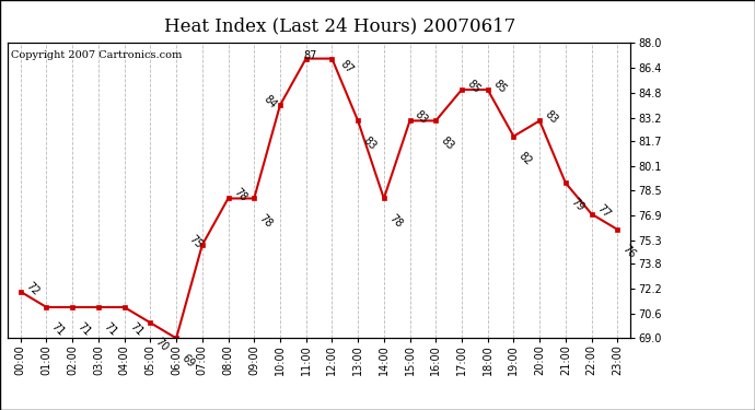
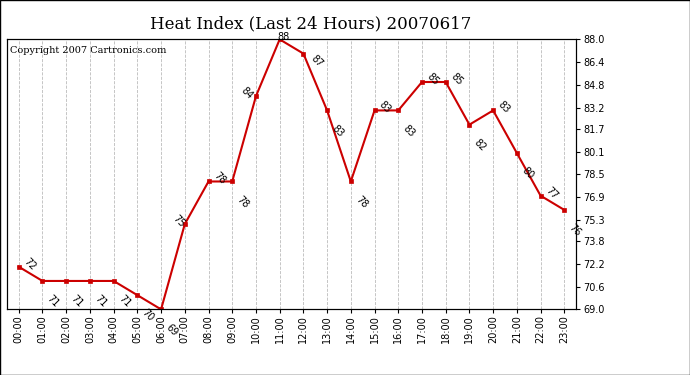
11:00: 87 -> 88
21:00: 79 -> 80
